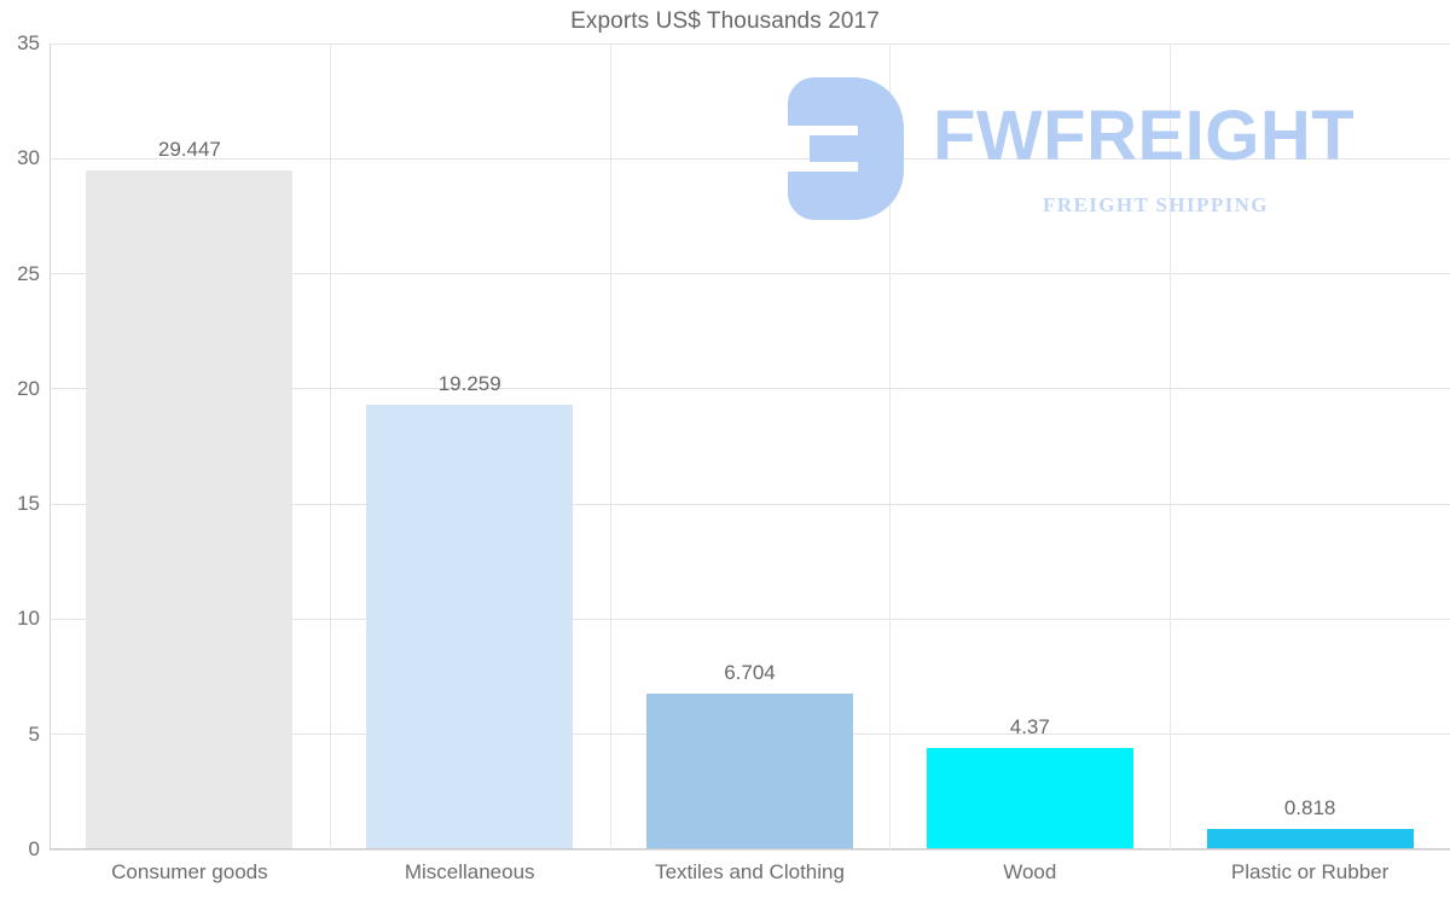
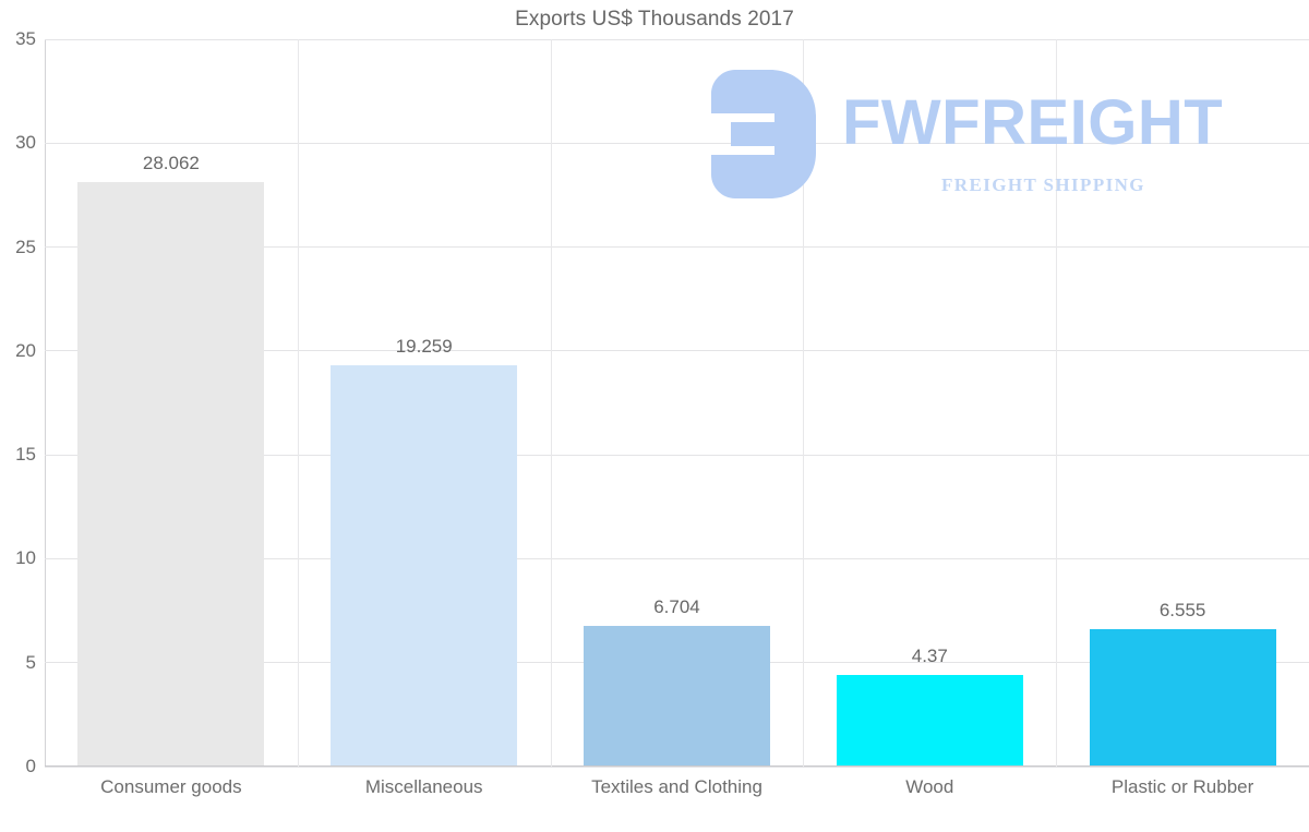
Consumer goods: 29.447 -> 28.062
Plastic or Rubber: 0.818 -> 6.555
